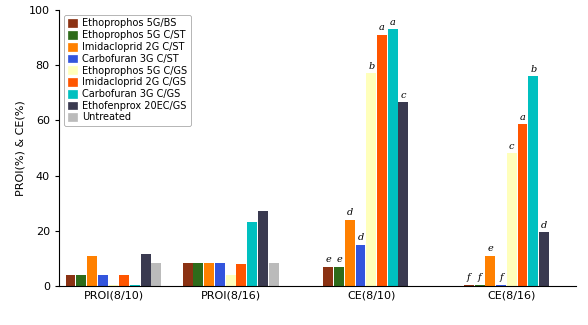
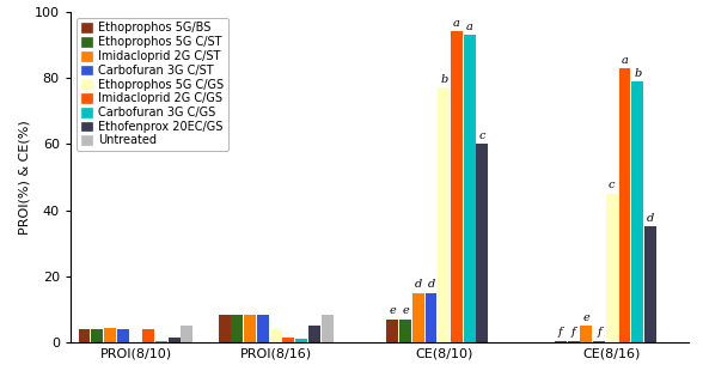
Imidacloprid 2G C/ST/PROI(8/10): 11.0 -> 4.5
Ethofenprox 20EC/GS/PROI(8/10): 11.5 -> 1.5
Untreated/PROI(8/10): 8.5 -> 5.0
Imidacloprid 2G C/GS/PROI(8/16): 8.0 -> 1.5
Carbofuran 3G C/GS/PROI(8/16): 23.0 -> 1.0
Ethofenprox 20EC/GS/PROI(8/16): 27.0 -> 5.0
Imidacloprid 2G C/ST/CE(8/10): 24.0 -> 15.0
Imidacloprid 2G C/GS/CE(8/10): 91.0 -> 94.0
Ethofenprox 20EC/GS/CE(8/10): 66.5 -> 60.0
Imidacloprid 2G C/ST/CE(8/16): 11.0 -> 5.0
Ethoprophos 5G C/GS/CE(8/16): 48.0 -> 45.0
Imidacloprid 2G C/GS/CE(8/16): 58.5 -> 83.0
Carbofuran 3G C/GS/CE(8/16): 76.0 -> 79.0
Ethofenprox 20EC/GS/CE(8/16): 19.5 -> 35.0
